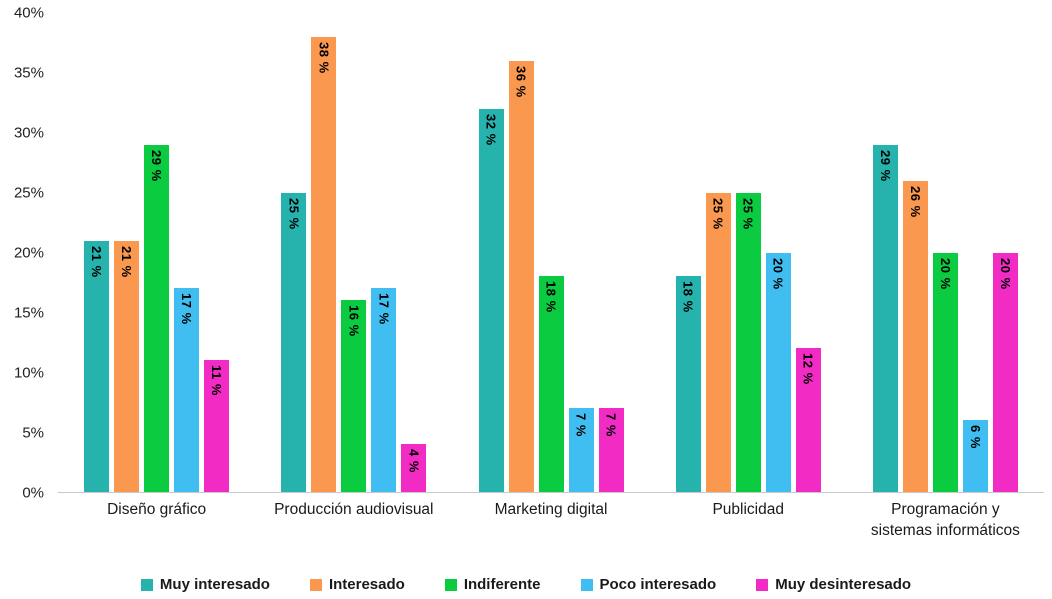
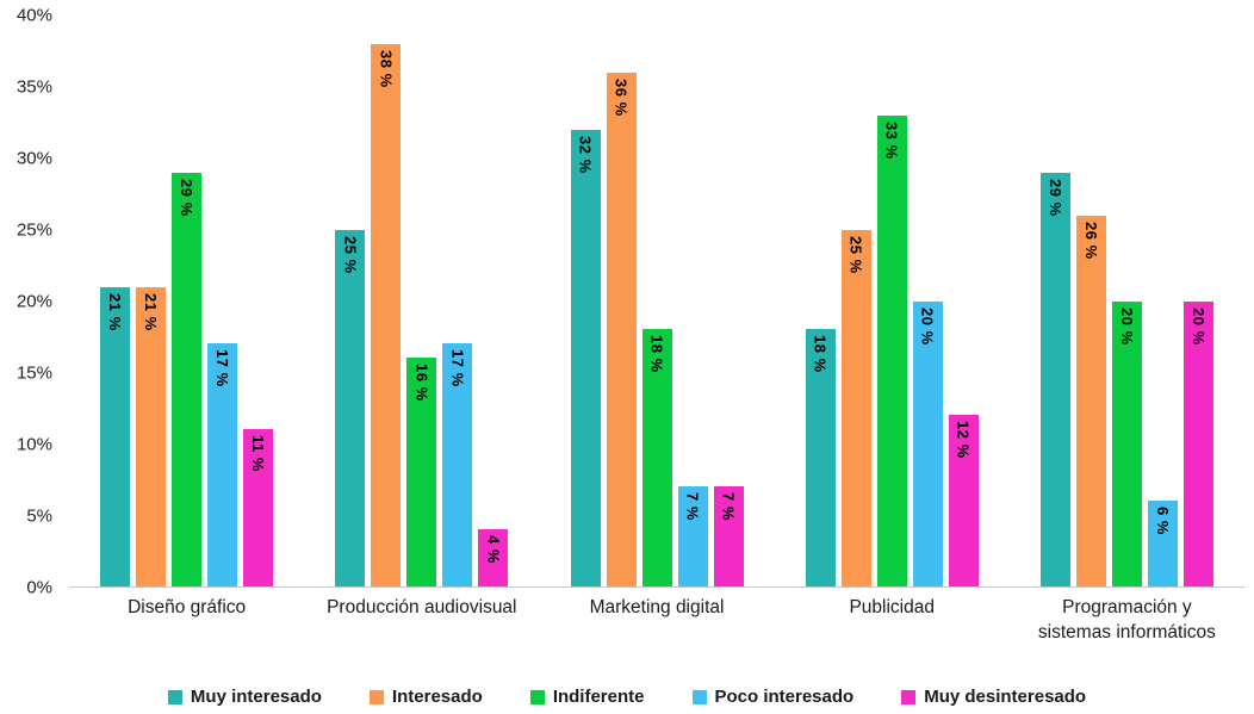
Indiferente/Publicidad: 25 -> 33
